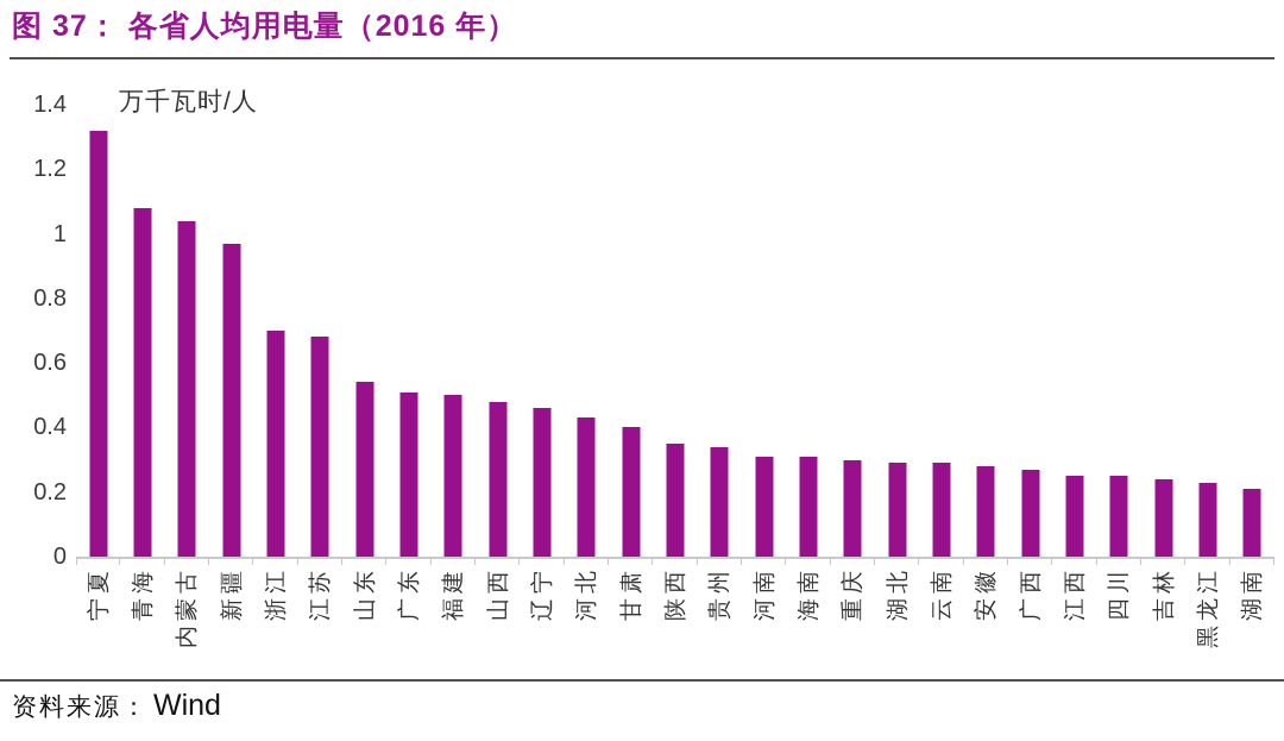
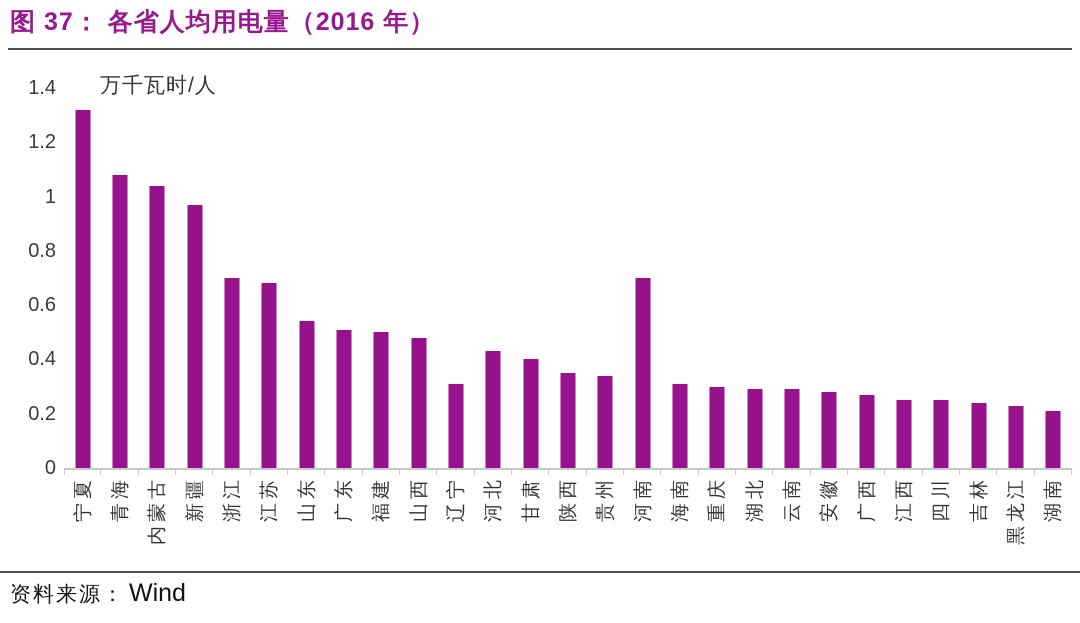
辽宁: 0.46 -> 0.31
河南: 0.31 -> 0.70
